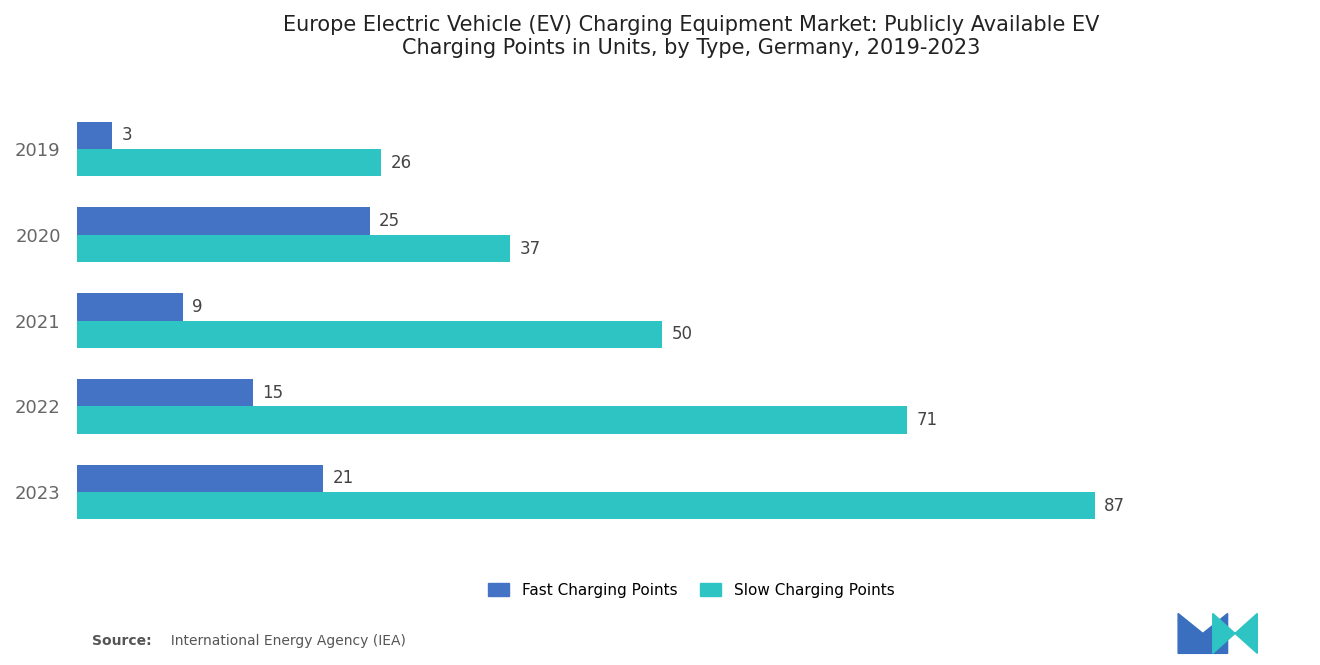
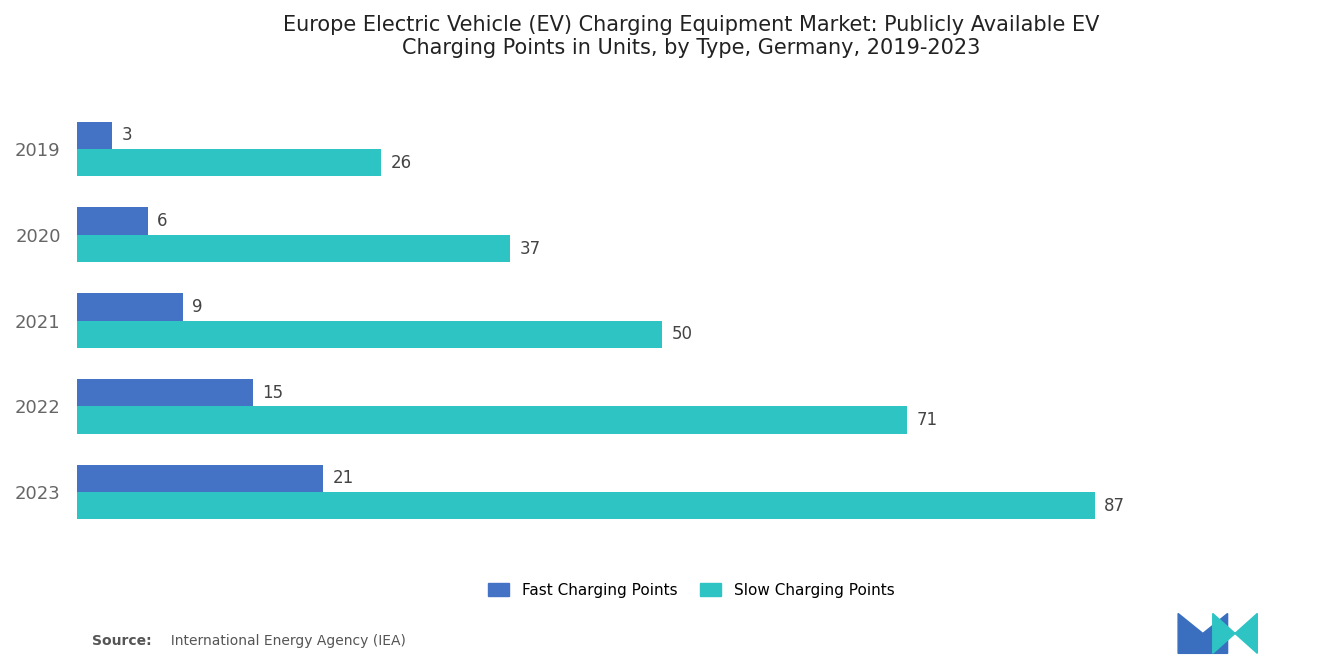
Fast Charging Points/2020: 25 -> 6
